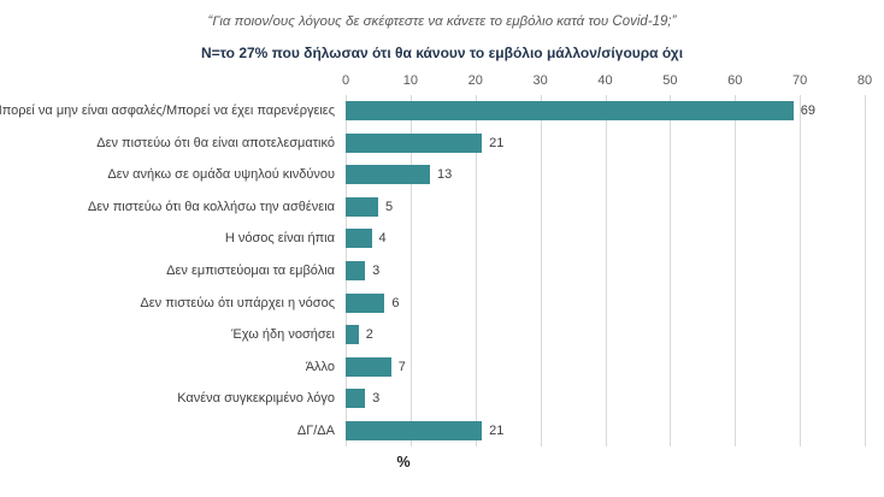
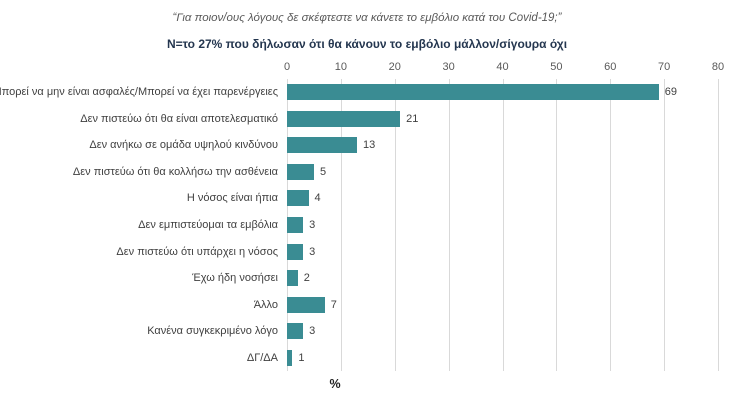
Δεν πιστεύω ότι υπάρχει η νόσος: 6 -> 3
ΔΓ/ΔΑ: 21 -> 1
